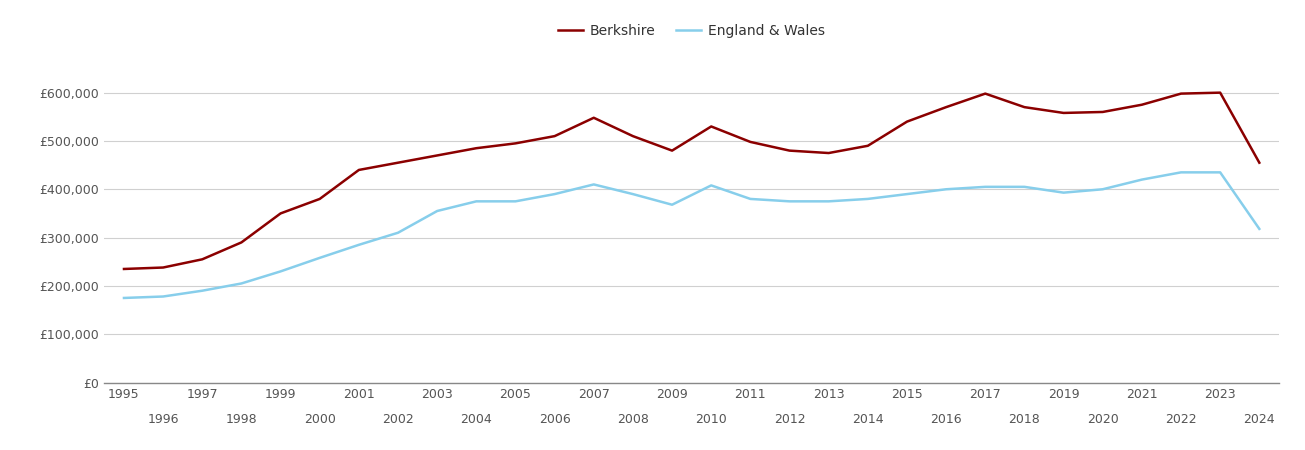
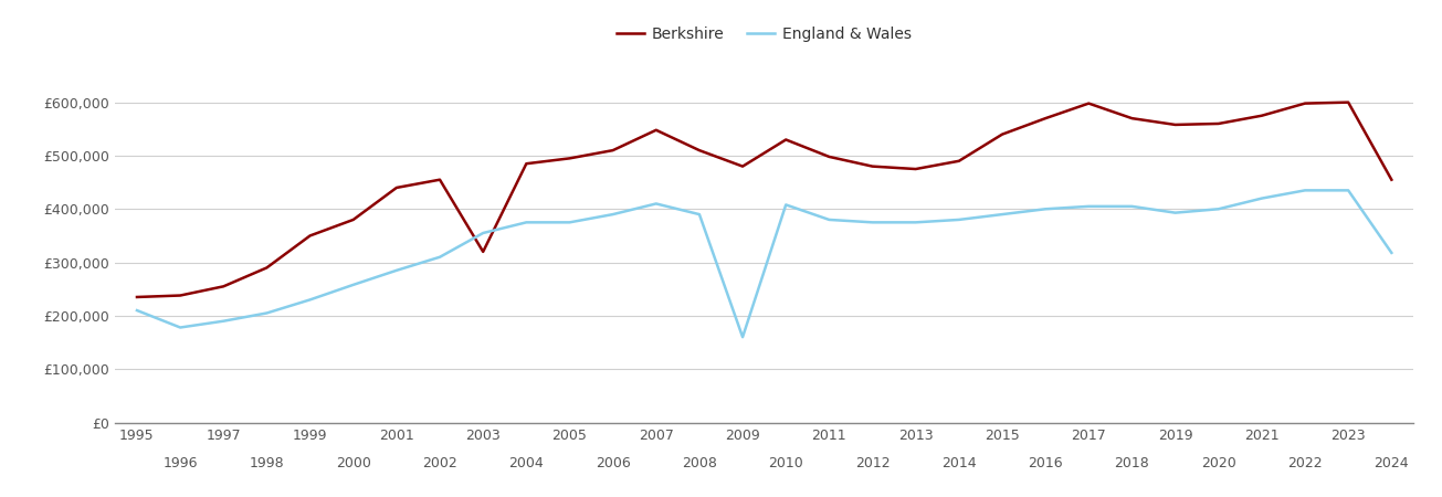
England & Wales/1995: £175,000 -> £210,000
Berkshire/2003: £470,000 -> £320,000
England & Wales/2009: £368,000 -> £160,000
